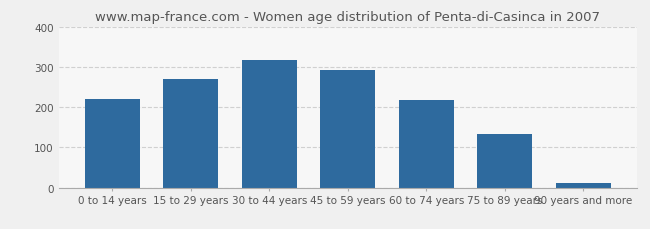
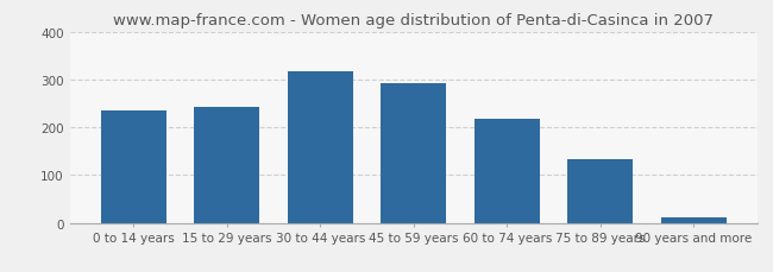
0 to 14 years: 220 -> 235
15 to 29 years: 270 -> 242
